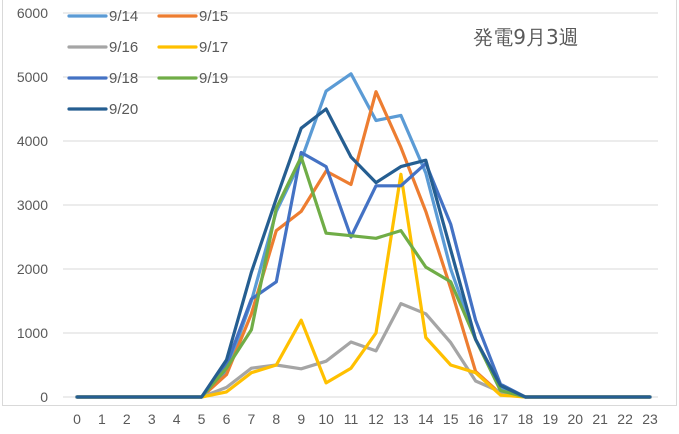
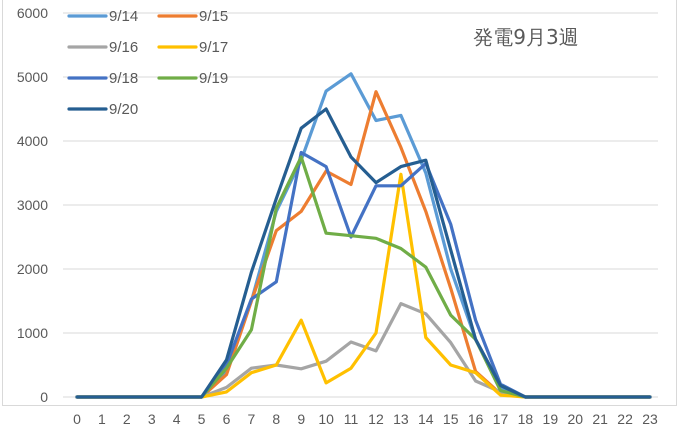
9/15/7: 1300 -> 1500
9/19/13: 2600 -> 2300
9/19/15: 1800 -> 1300
